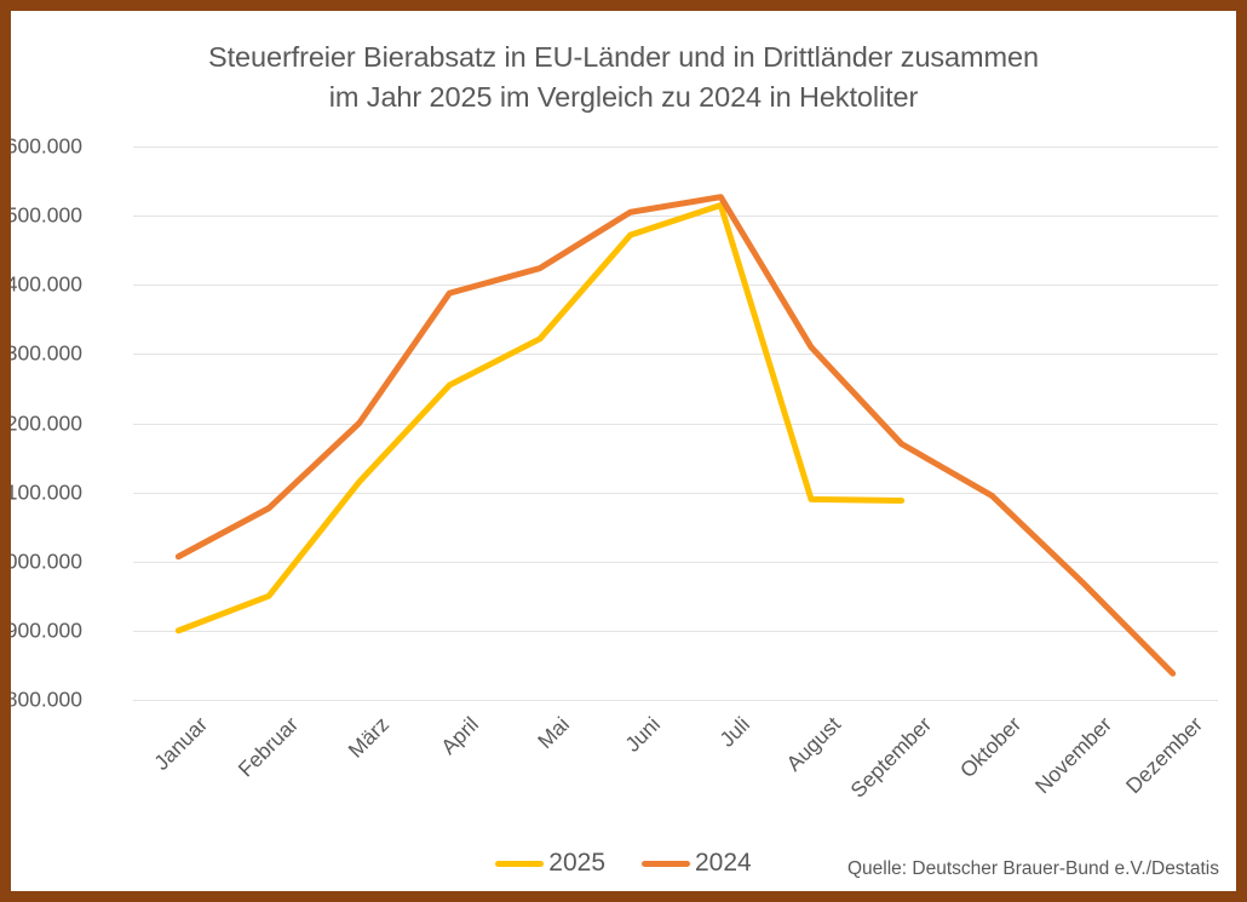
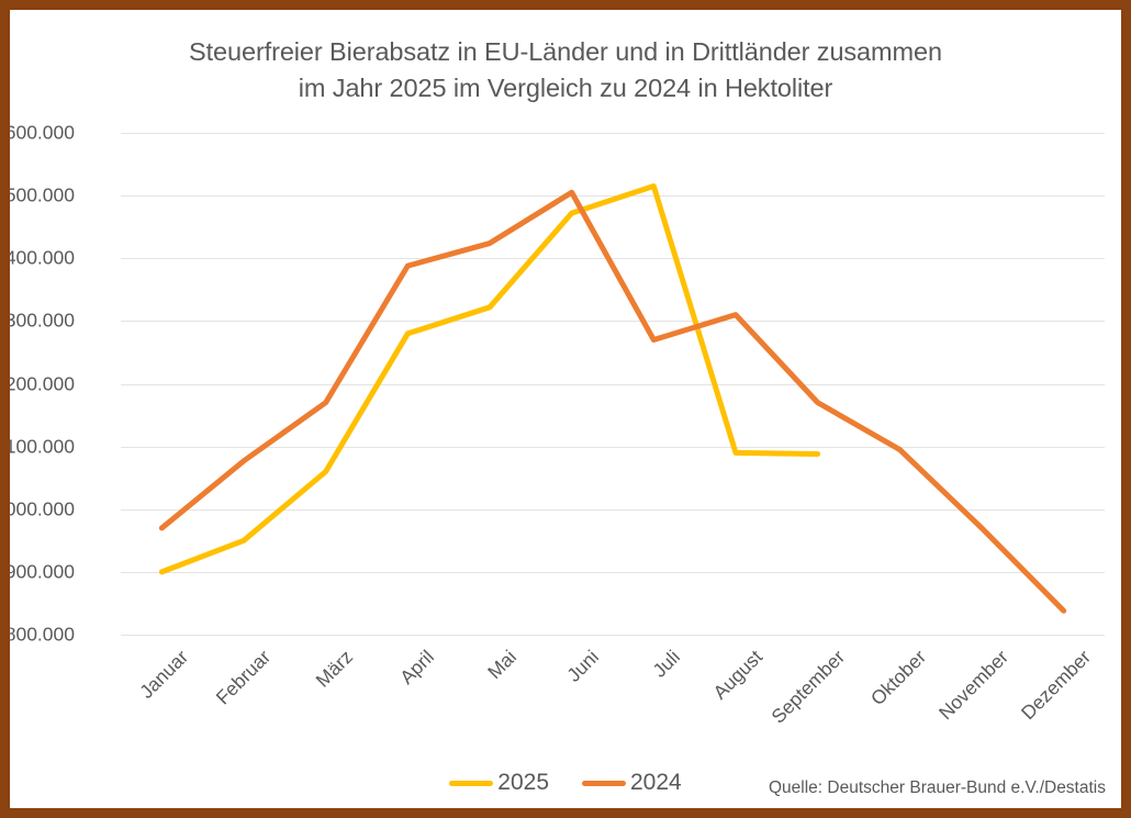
2024/Januar: 1010000 -> 970000
2025/März: 1120000 -> 1060000
2024/März: 1200000 -> 1170000
2025/April: 1260000 -> 1280000
2024/Juli: 1530000 -> 1270000
